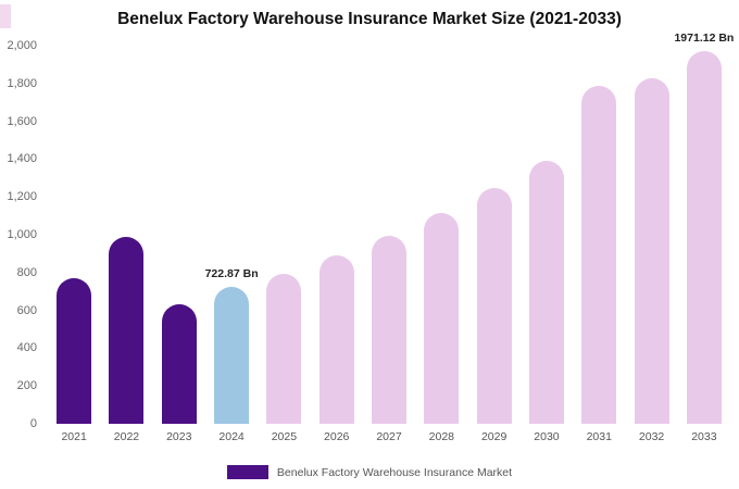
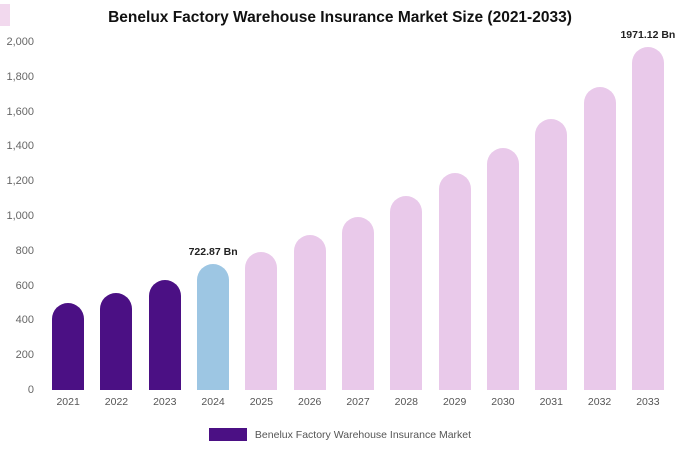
2021: 770 -> 500
2022: 990 -> 560
2031: 1790 -> 1560
2032: 1830 -> 1740
